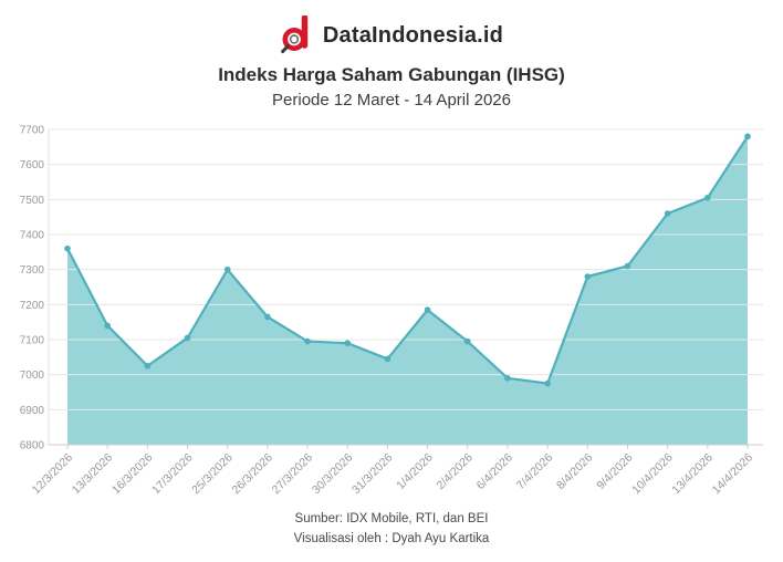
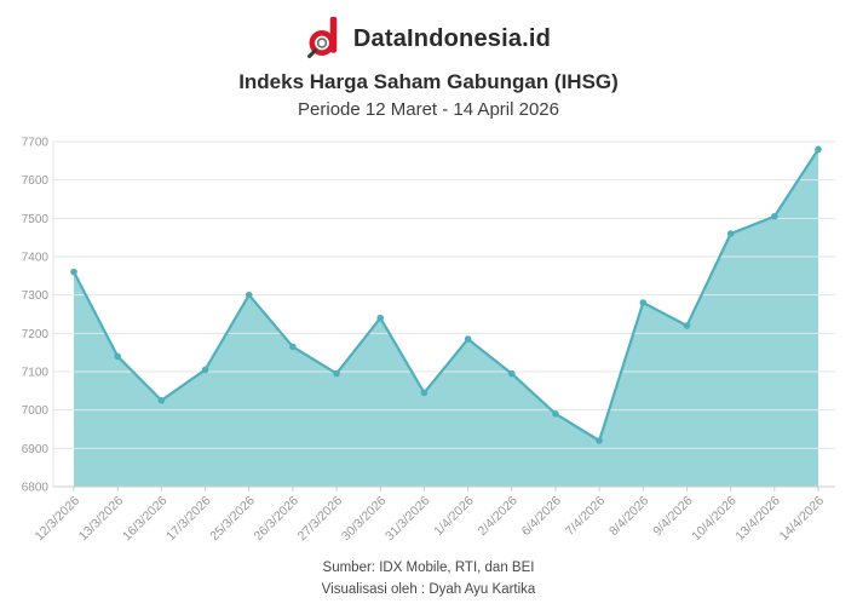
30/3/2026: 7090 -> 7240
7/4/2026: 6980 -> 6920
9/4/2026: 7310 -> 7220
